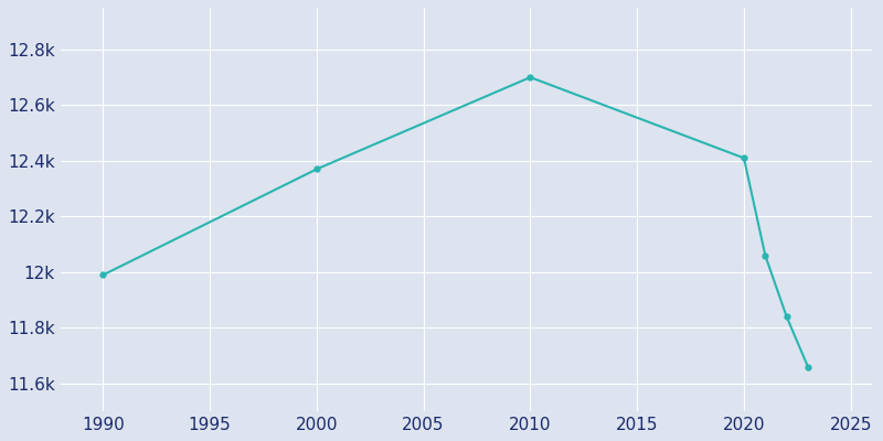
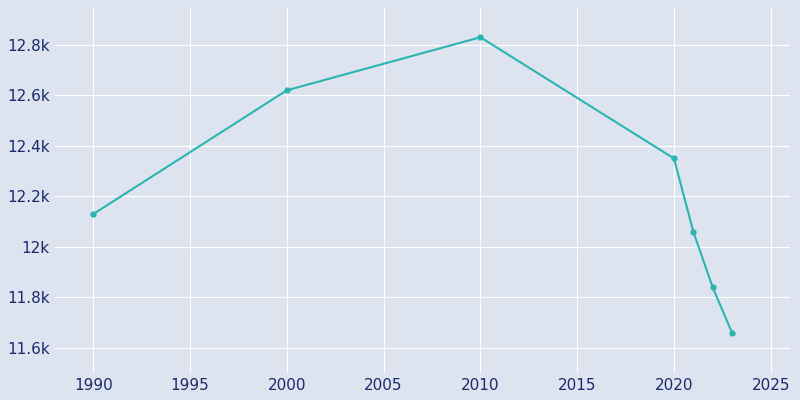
1990: 11.99k -> 12.13k
2000: 12.37k -> 12.62k
2010: 12.70k -> 12.83k
2020: 12.41k -> 12.35k
